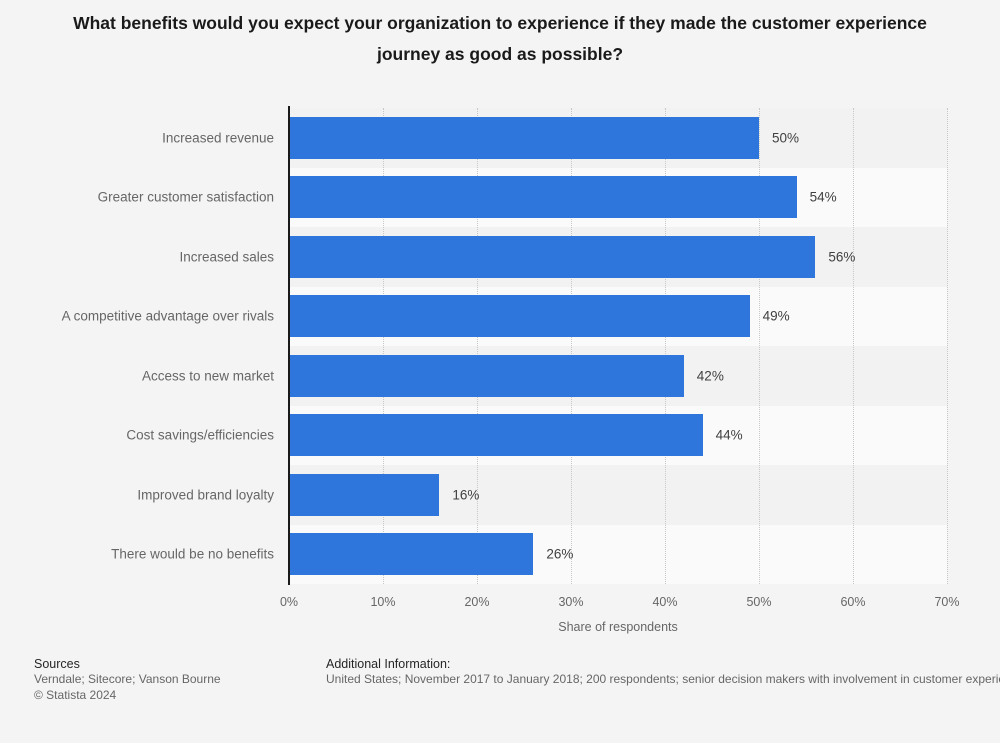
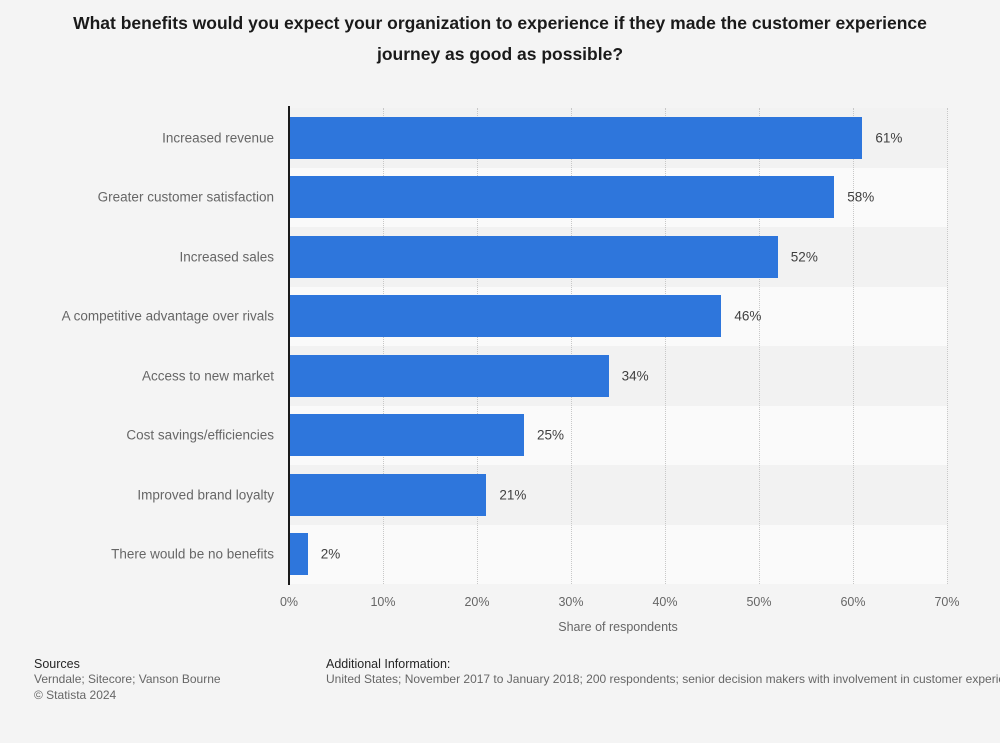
Increased revenue: 50% -> 61%
Greater customer satisfaction: 54% -> 58%
Increased sales: 56% -> 52%
A competitive advantage over rivals: 49% -> 46%
Access to new market: 42% -> 34%
Cost savings/efficiencies: 44% -> 25%
Improved brand loyalty: 16% -> 21%
There would be no benefits: 26% -> 2%
